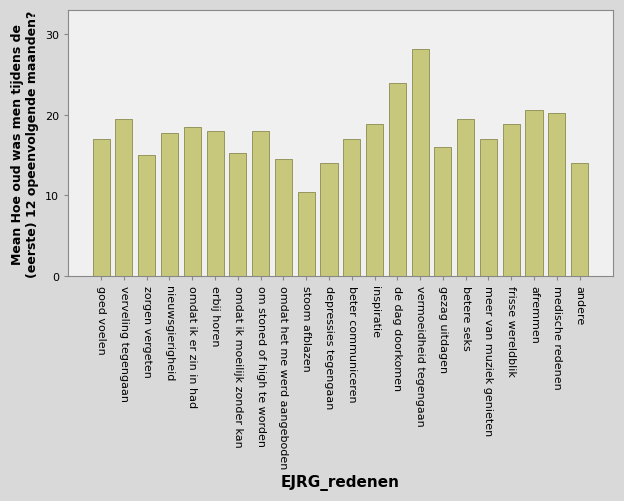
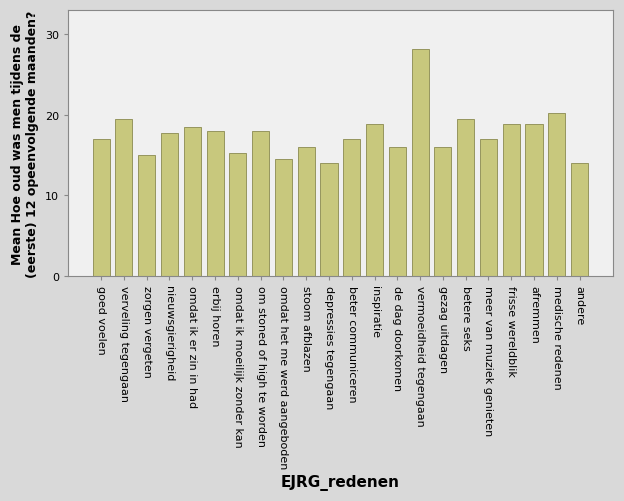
stoom afblazen: 10.4 -> 16.0
de dag doorkomen: 24.0 -> 16.0
afremmen: 20.6 -> 18.8
